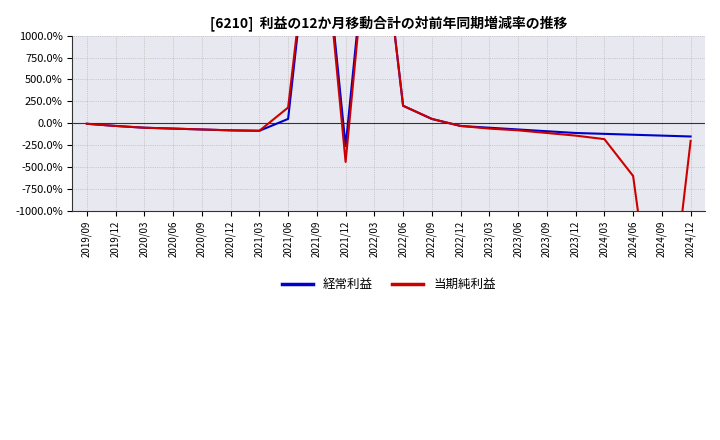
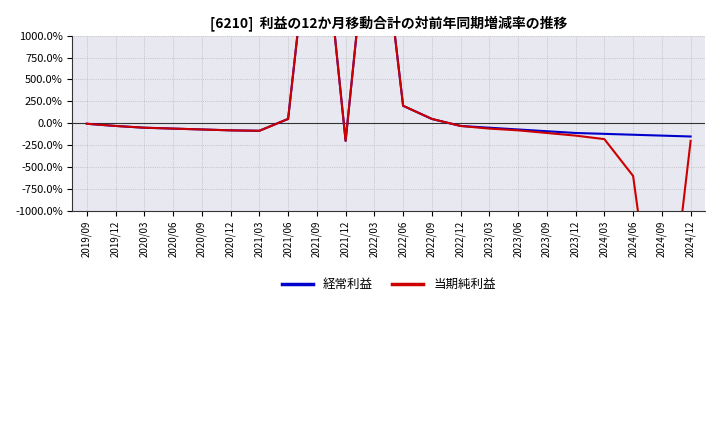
当期純利益/2021/06: 180% -> 50%
経常利益/2021/12: -260% -> -200%
当期純利益/2021/12: -440% -> -200%
